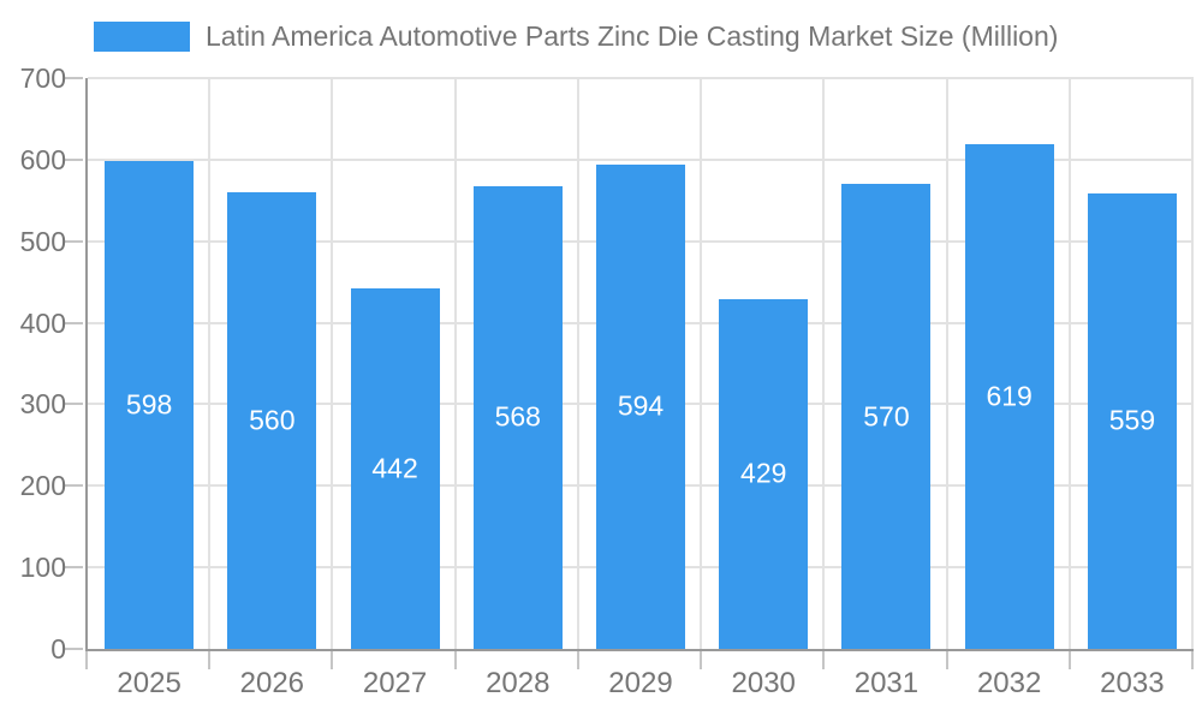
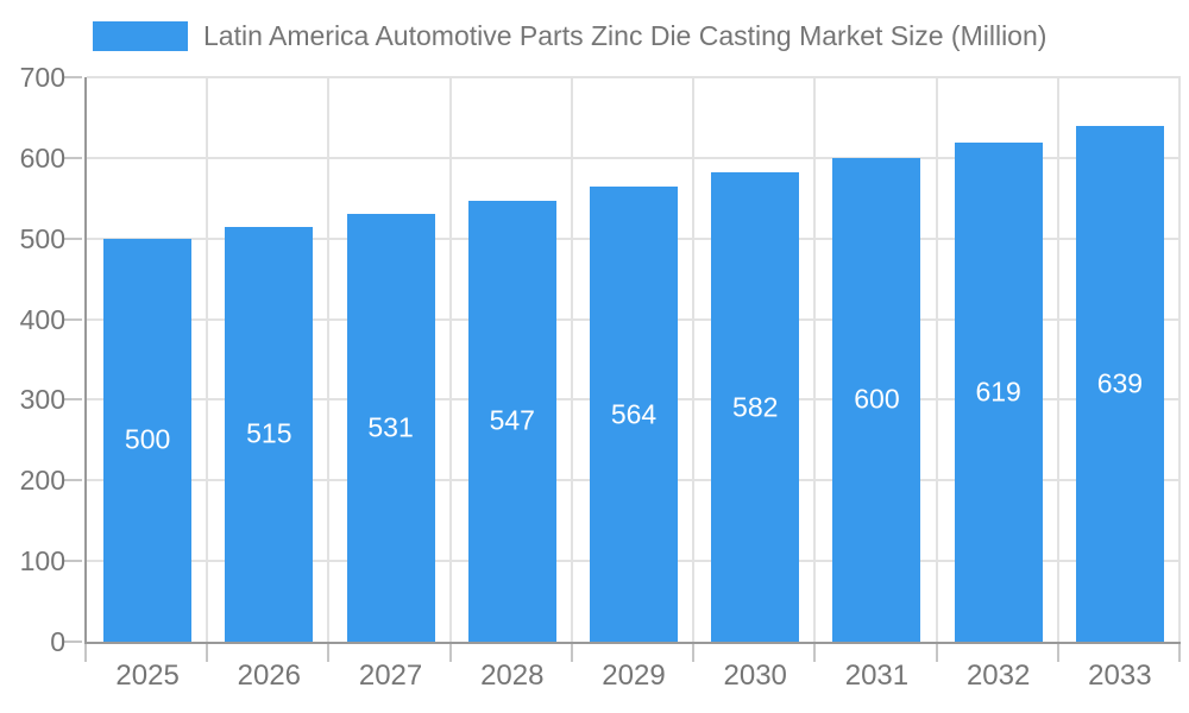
2025: 598 -> 500
2026: 560 -> 515
2027: 442 -> 531
2028: 568 -> 547
2029: 594 -> 564
2030: 429 -> 582
2031: 570 -> 600
2033: 559 -> 639
